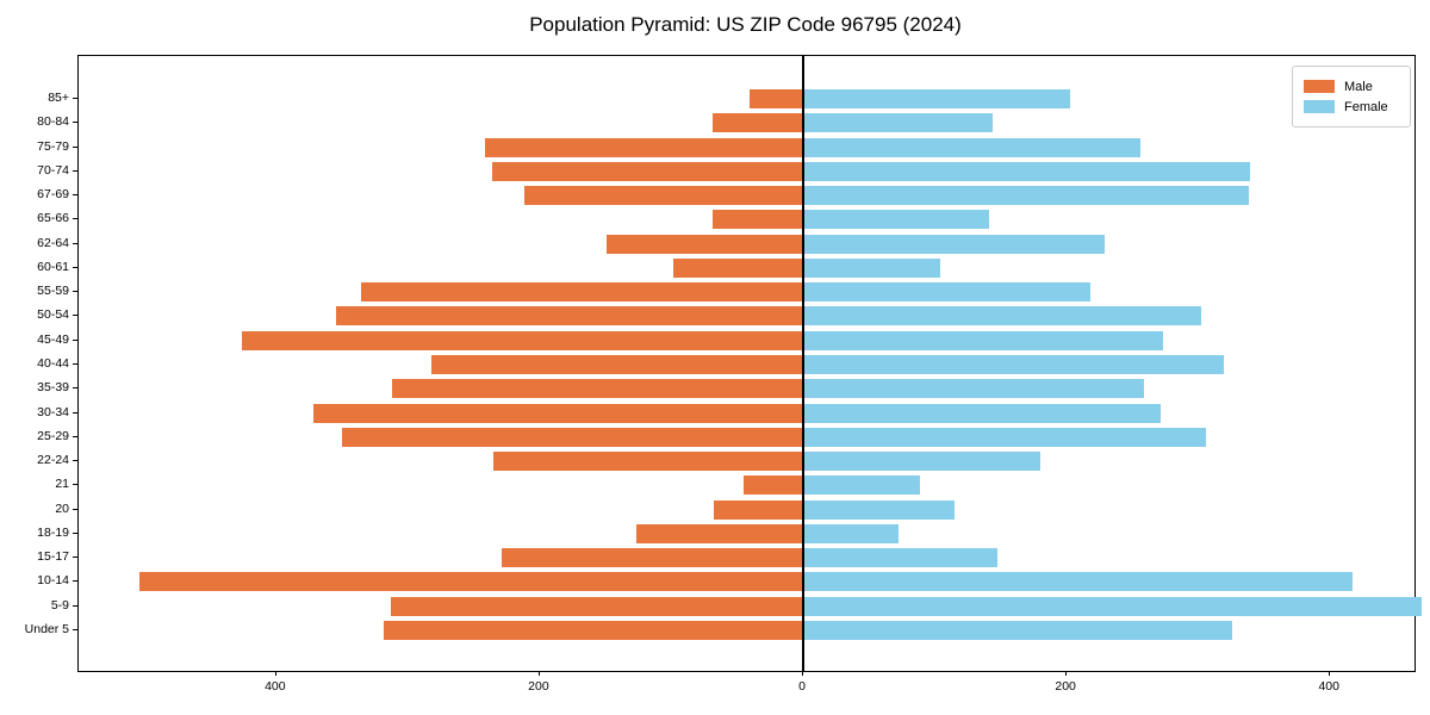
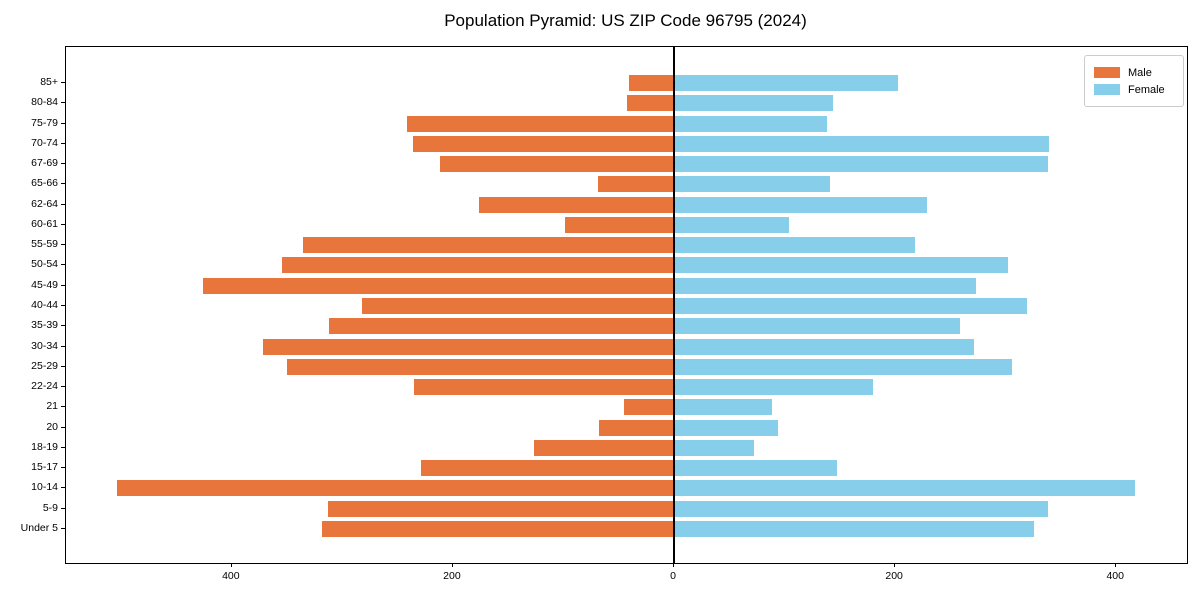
Male/80-84: 69 -> 43
Female/75-79: 256 -> 138
Male/62-64: 149 -> 176
Female/20: 115 -> 94
Female/5-9: 469 -> 338
